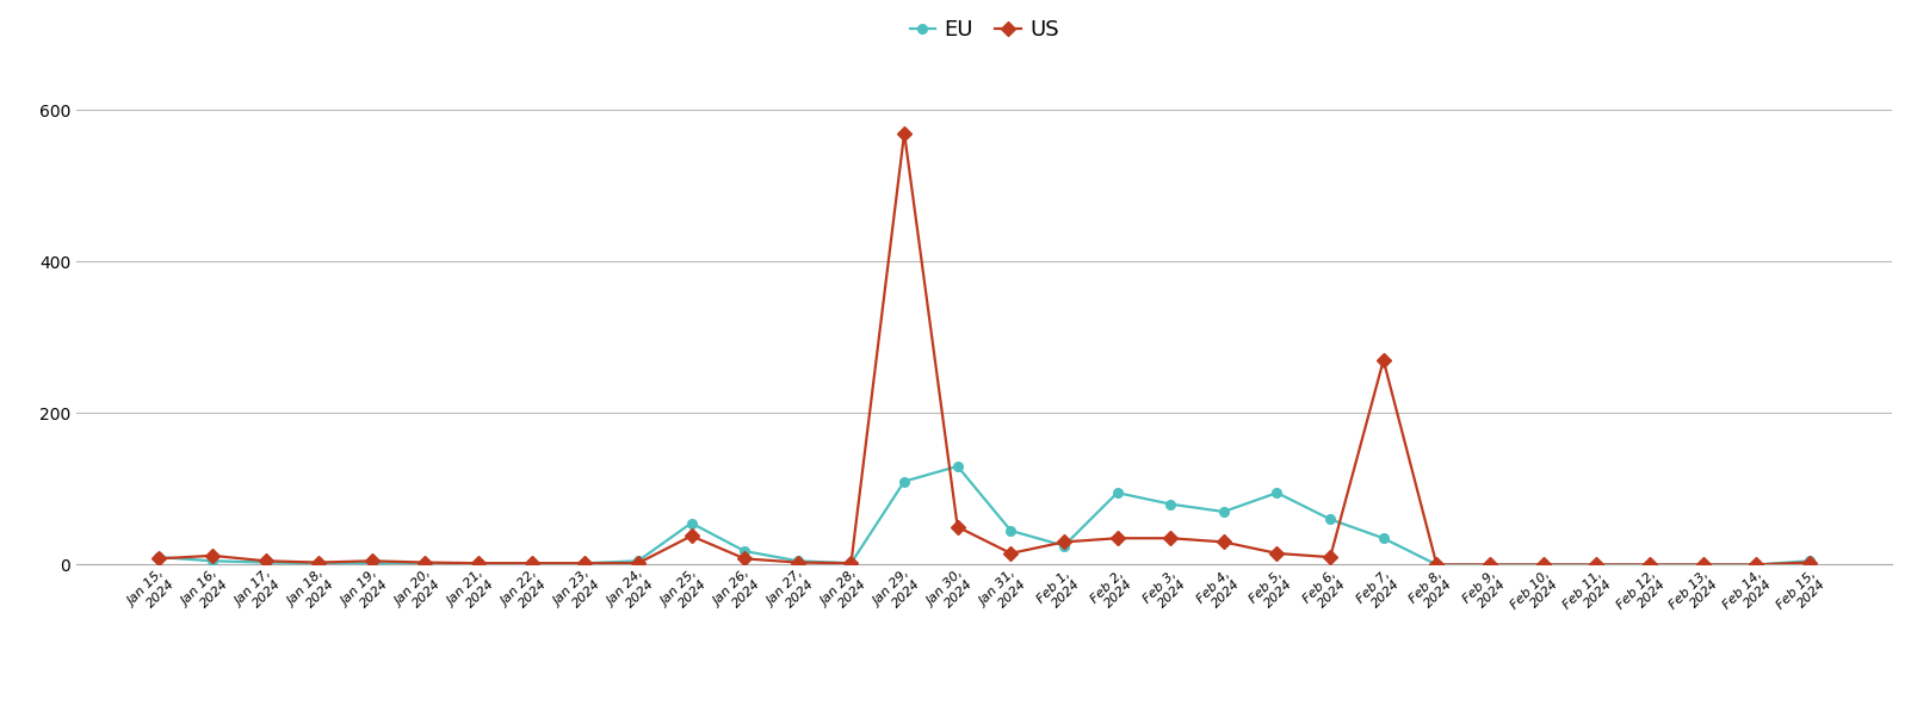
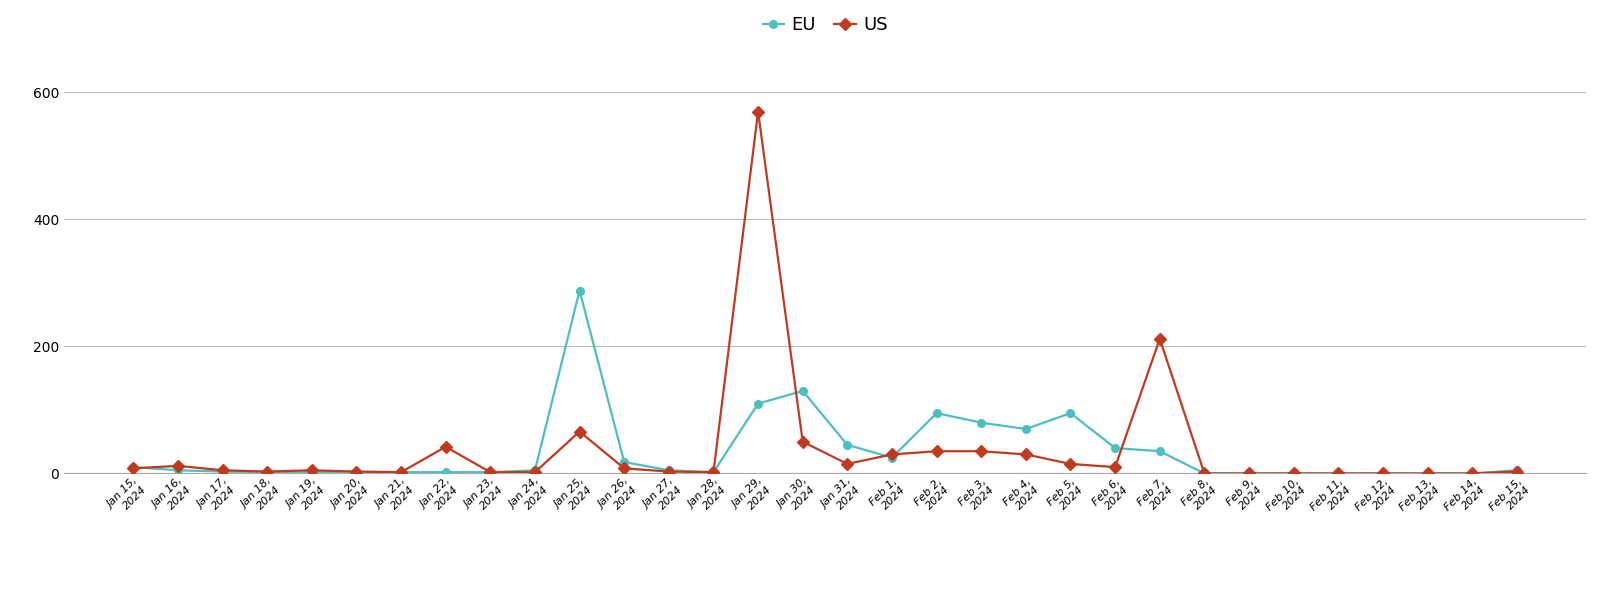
US/Jan 22, 2024: 2 -> 42
EU/Jan 25, 2024: 55 -> 288
US/Jan 25, 2024: 38 -> 66
EU/Feb 6, 2024: 60 -> 40
US/Feb 7, 2024: 270 -> 212
